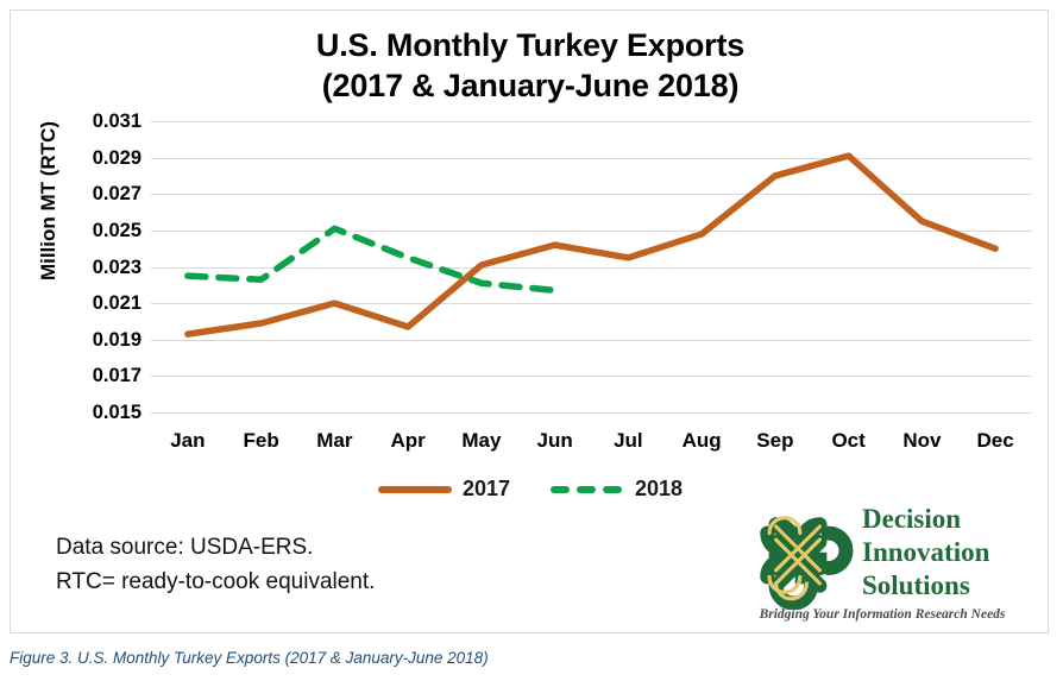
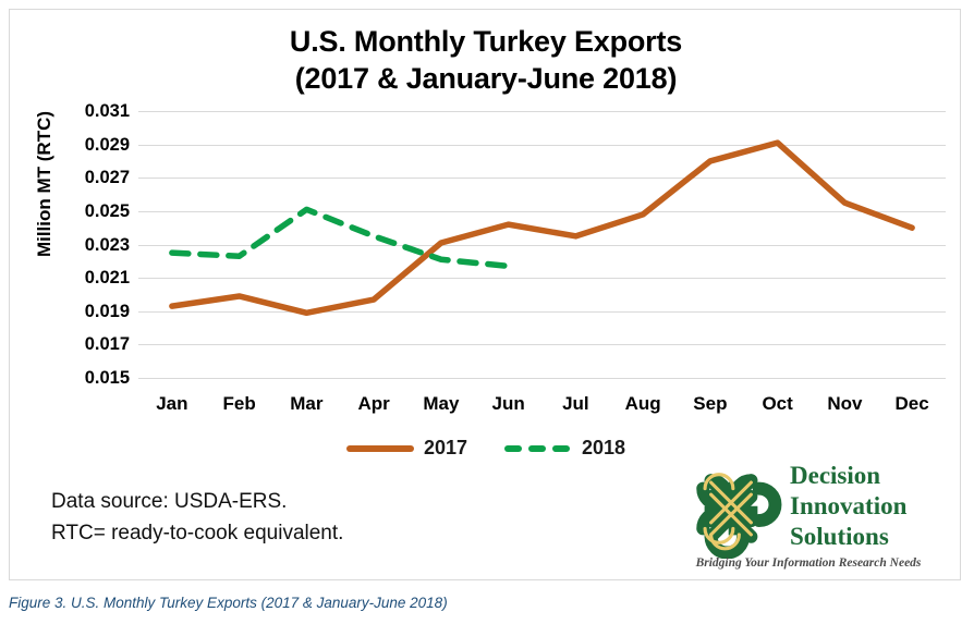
2017/Mar: 0.0210 -> 0.0189
